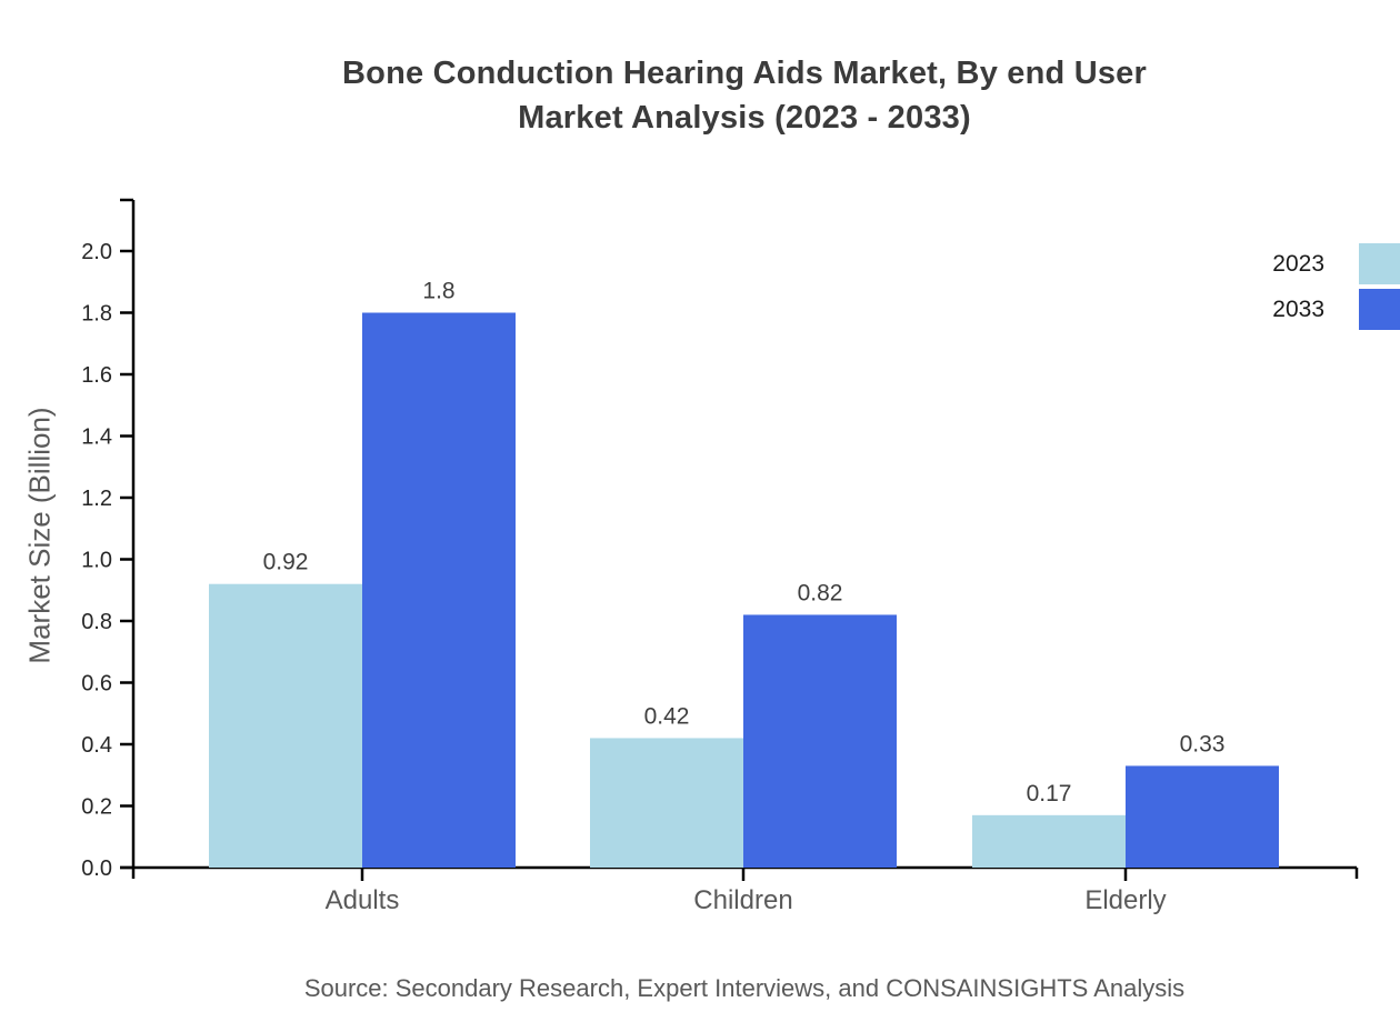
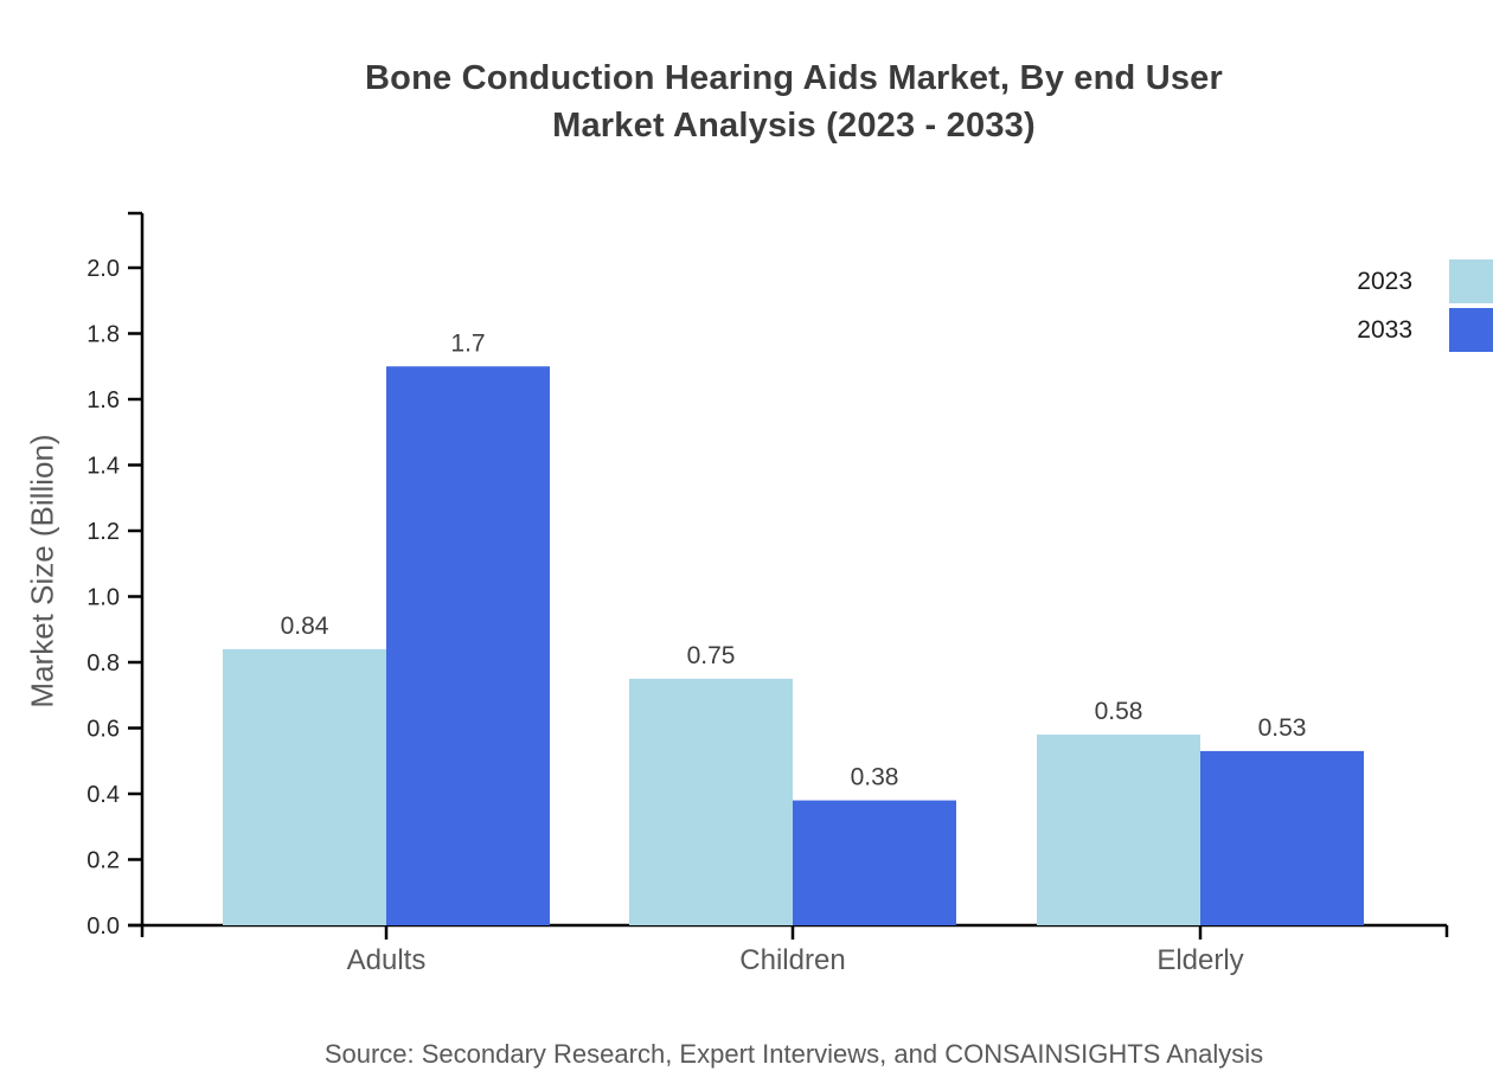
2023/Adults: 0.92 -> 0.84
2033/Adults: 1.8 -> 1.7
2023/Children: 0.42 -> 0.75
2033/Children: 0.82 -> 0.38
2023/Elderly: 0.17 -> 0.58
2033/Elderly: 0.33 -> 0.53
